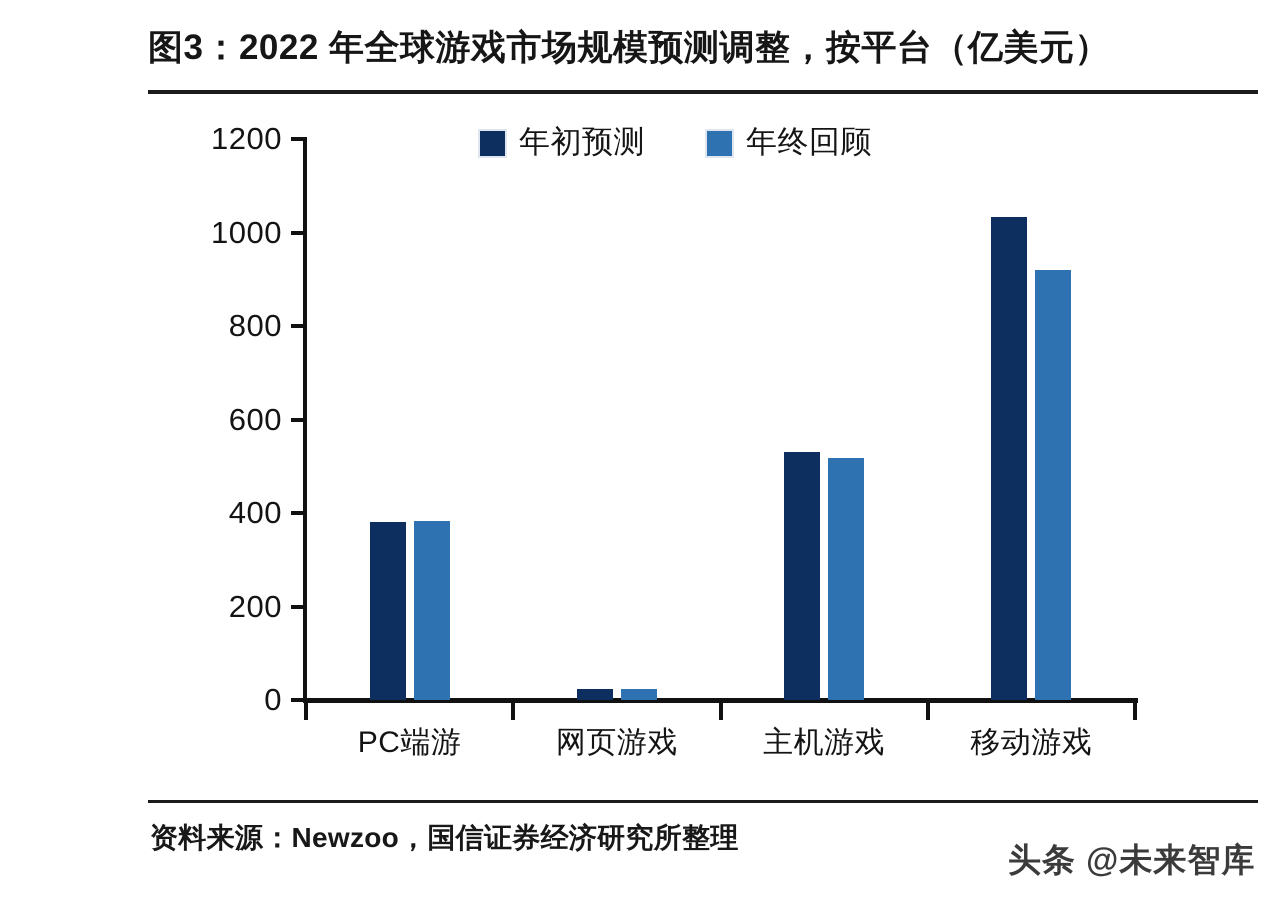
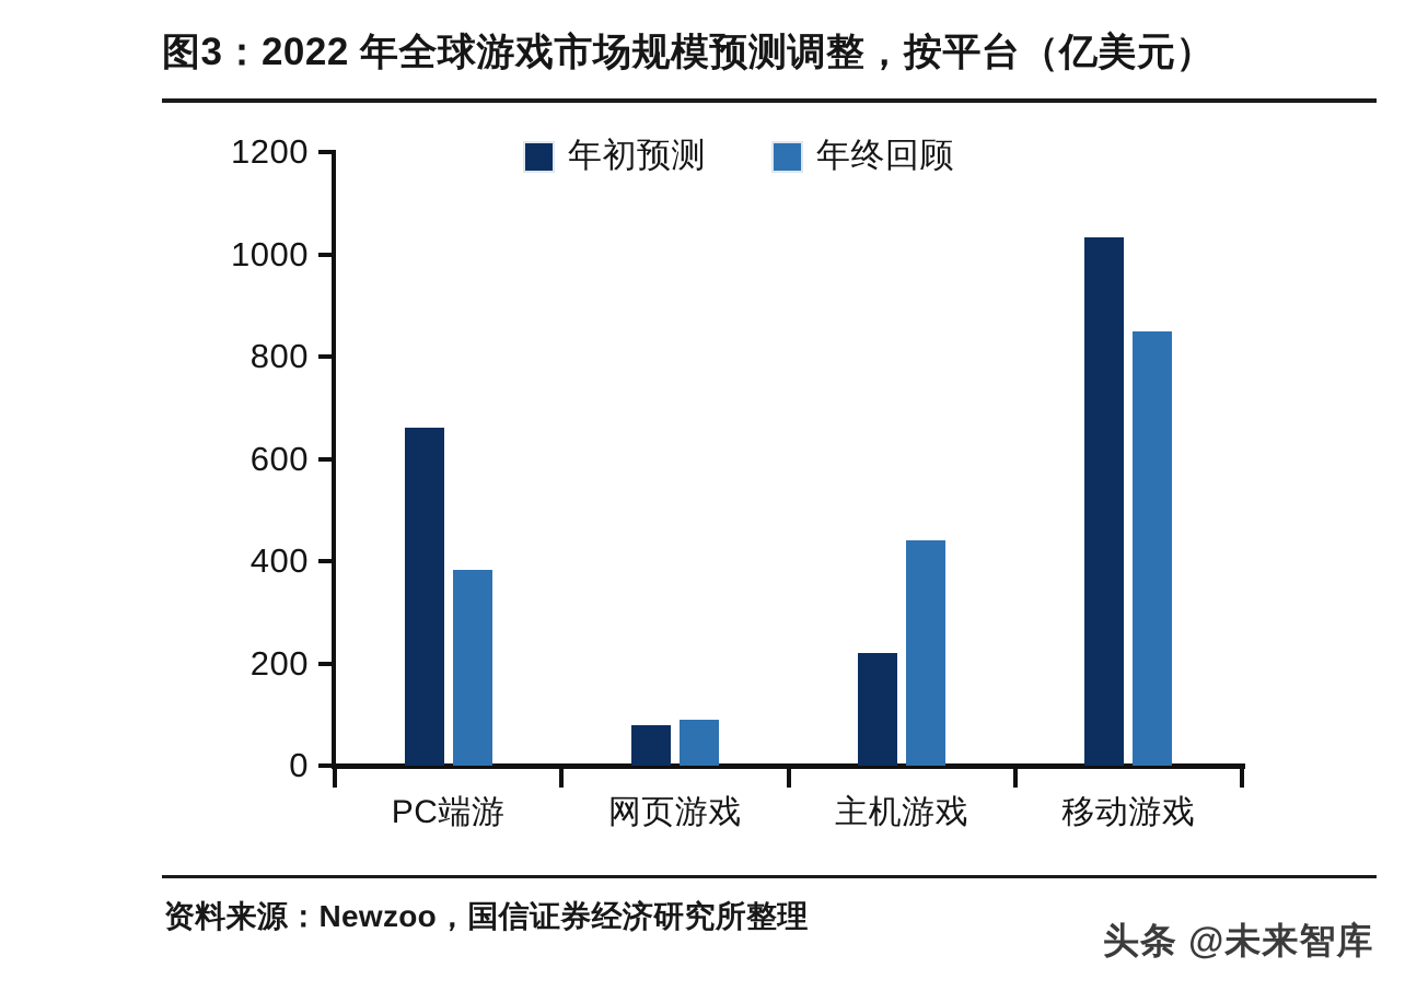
年初预测/PC端游: 380 -> 660
年初预测/网页游戏: 20 -> 80
年终回顾/网页游戏: 20 -> 90
年初预测/主机游戏: 530 -> 220
年终回顾/主机游戏: 520 -> 440
年终回顾/移动游戏: 920 -> 850
